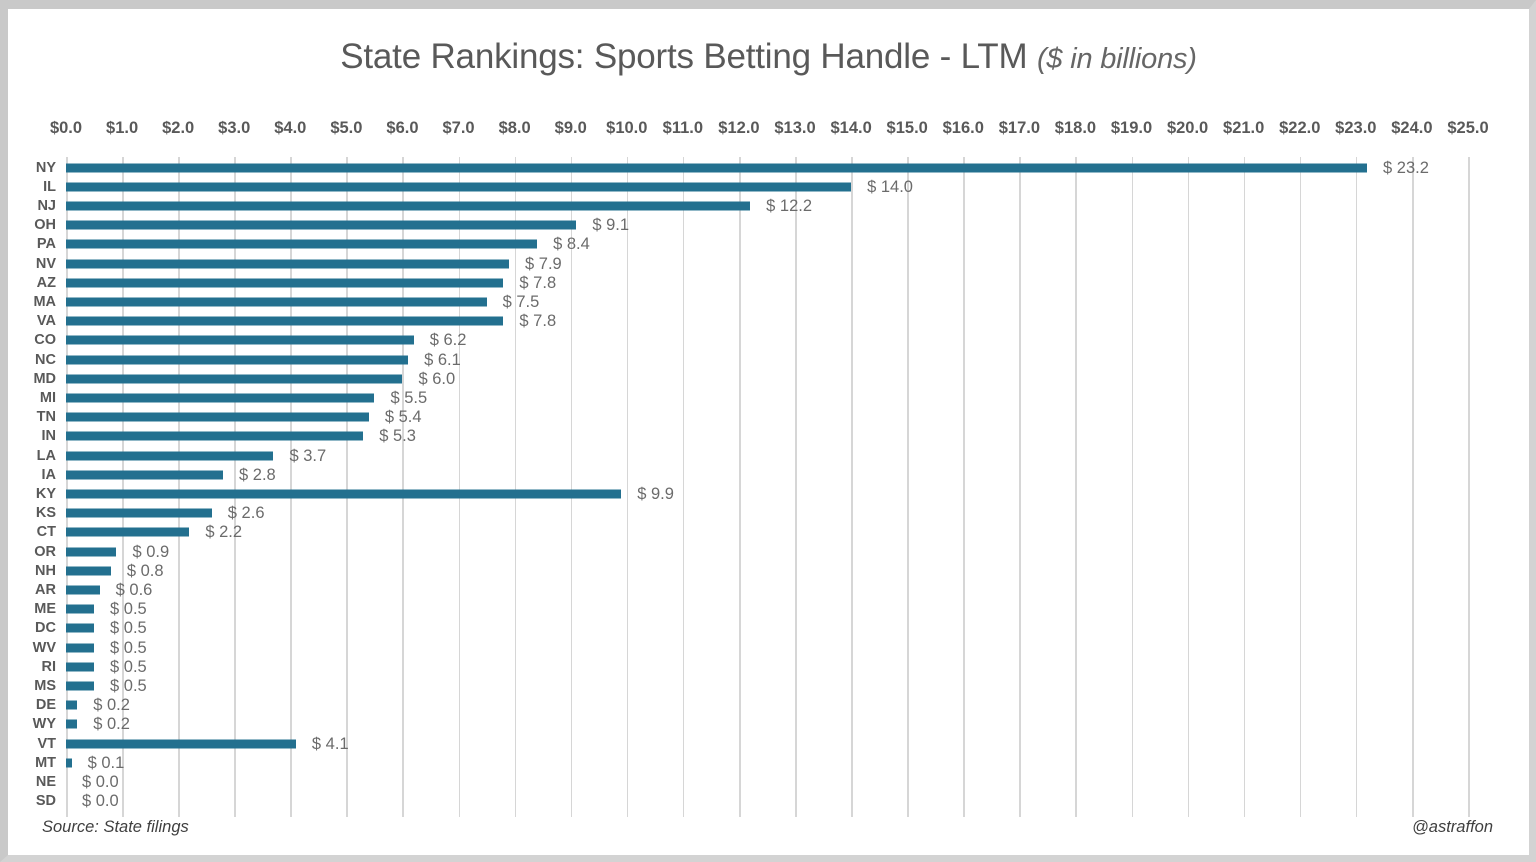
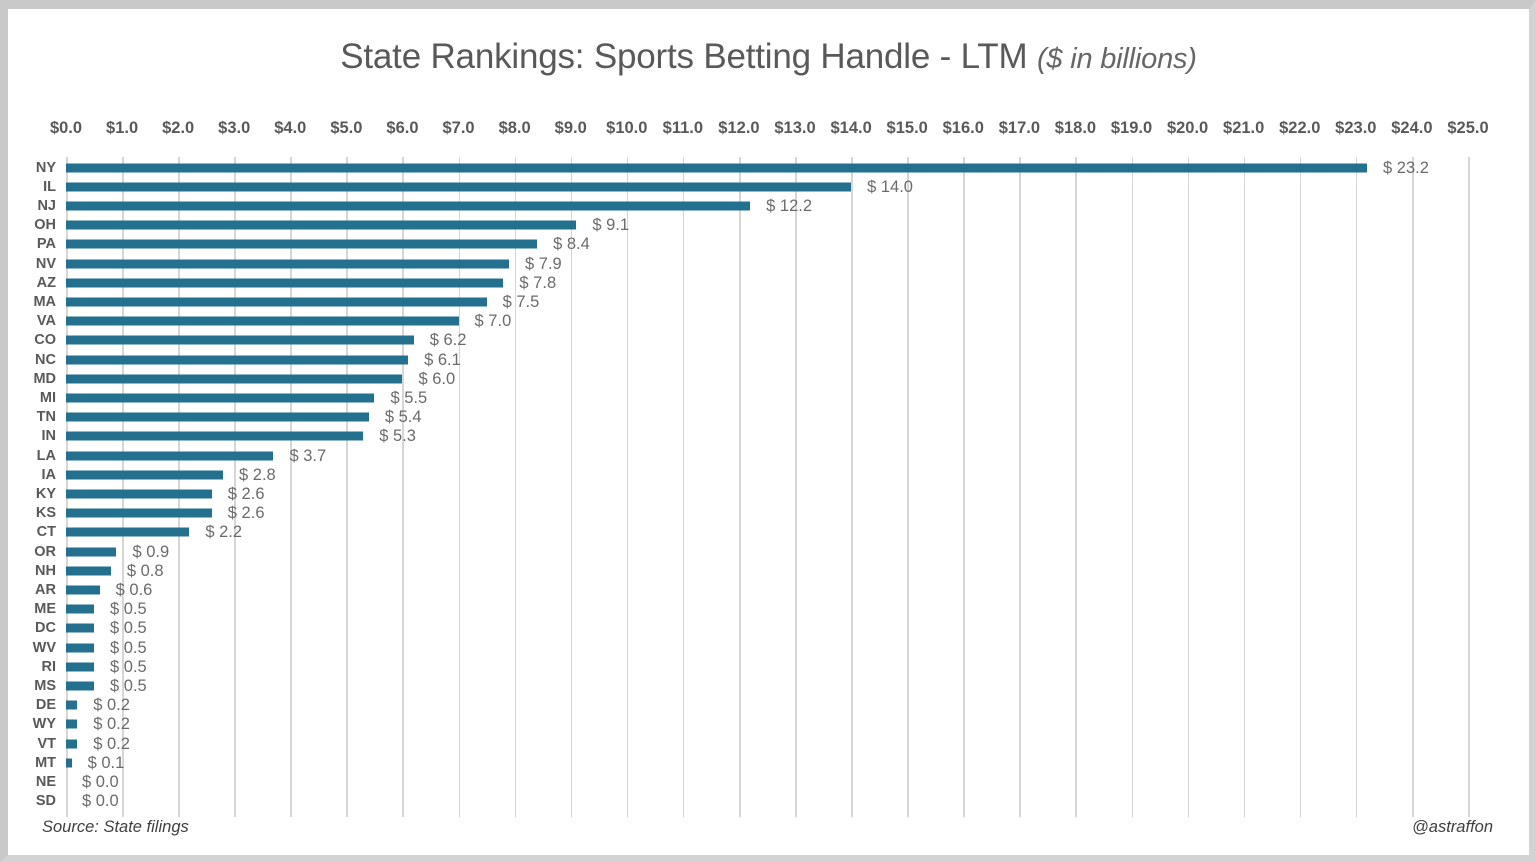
VA: 7.8 -> 7.0
KY: 9.9 -> 2.6
VT: 4.1 -> 0.2
